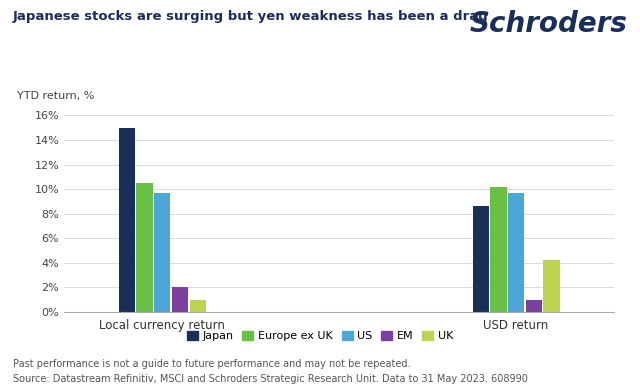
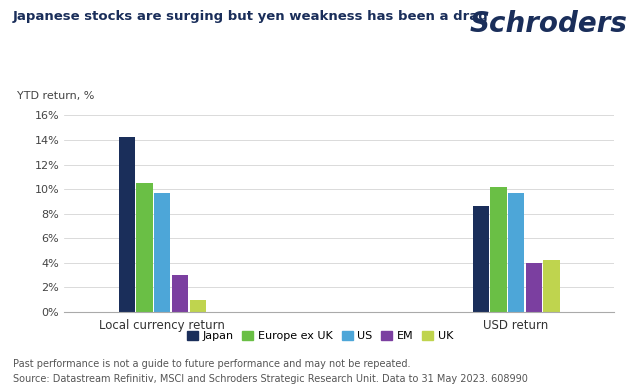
Japan/Local currency return: 15.0% -> 14.2%
EM/Local currency return: 2% -> 3%
EM/USD return: 1% -> 4%
